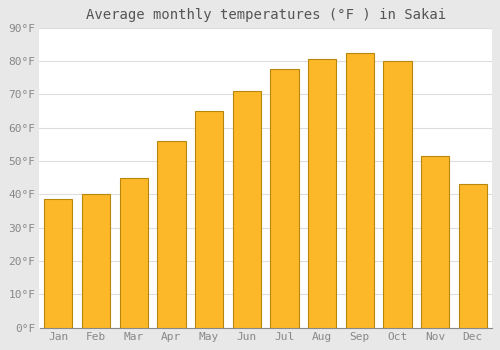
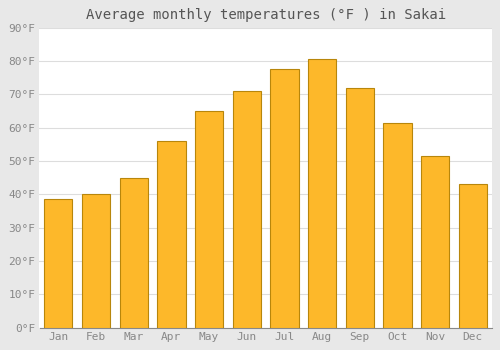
Sep: 82.5°F -> 72.0°F
Oct: 80.0°F -> 61.5°F
